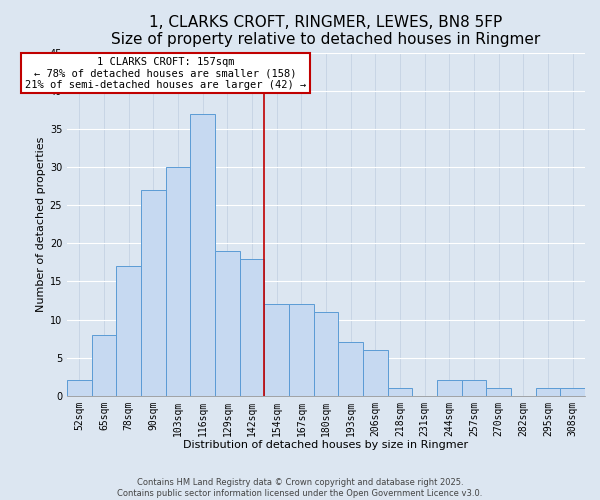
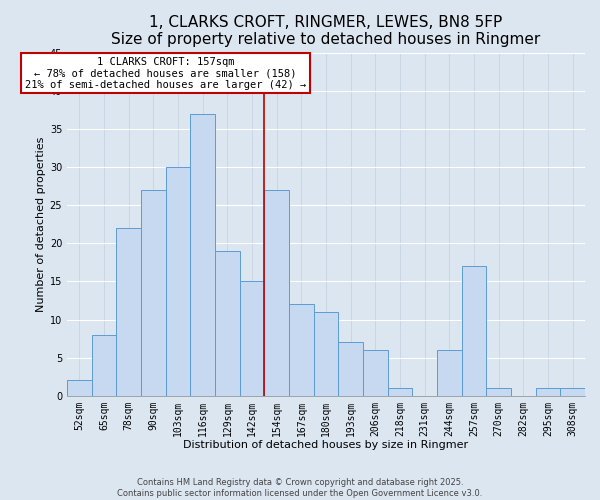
78sqm: 17 -> 22
142sqm: 18 -> 15
154sqm: 12 -> 27
244sqm: 2 -> 6
257sqm: 2 -> 17
